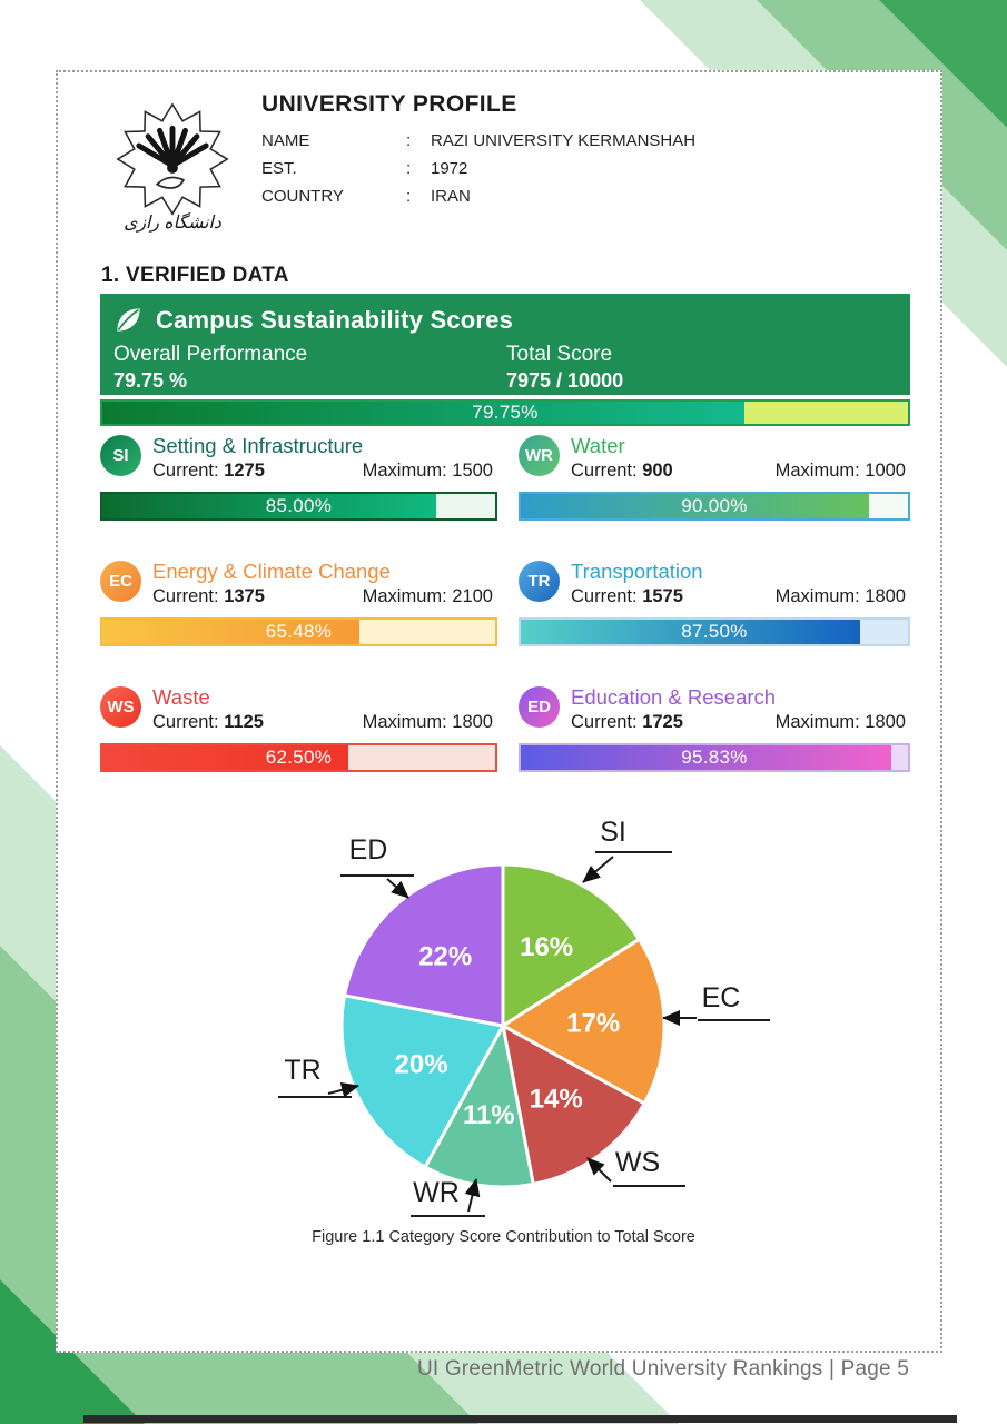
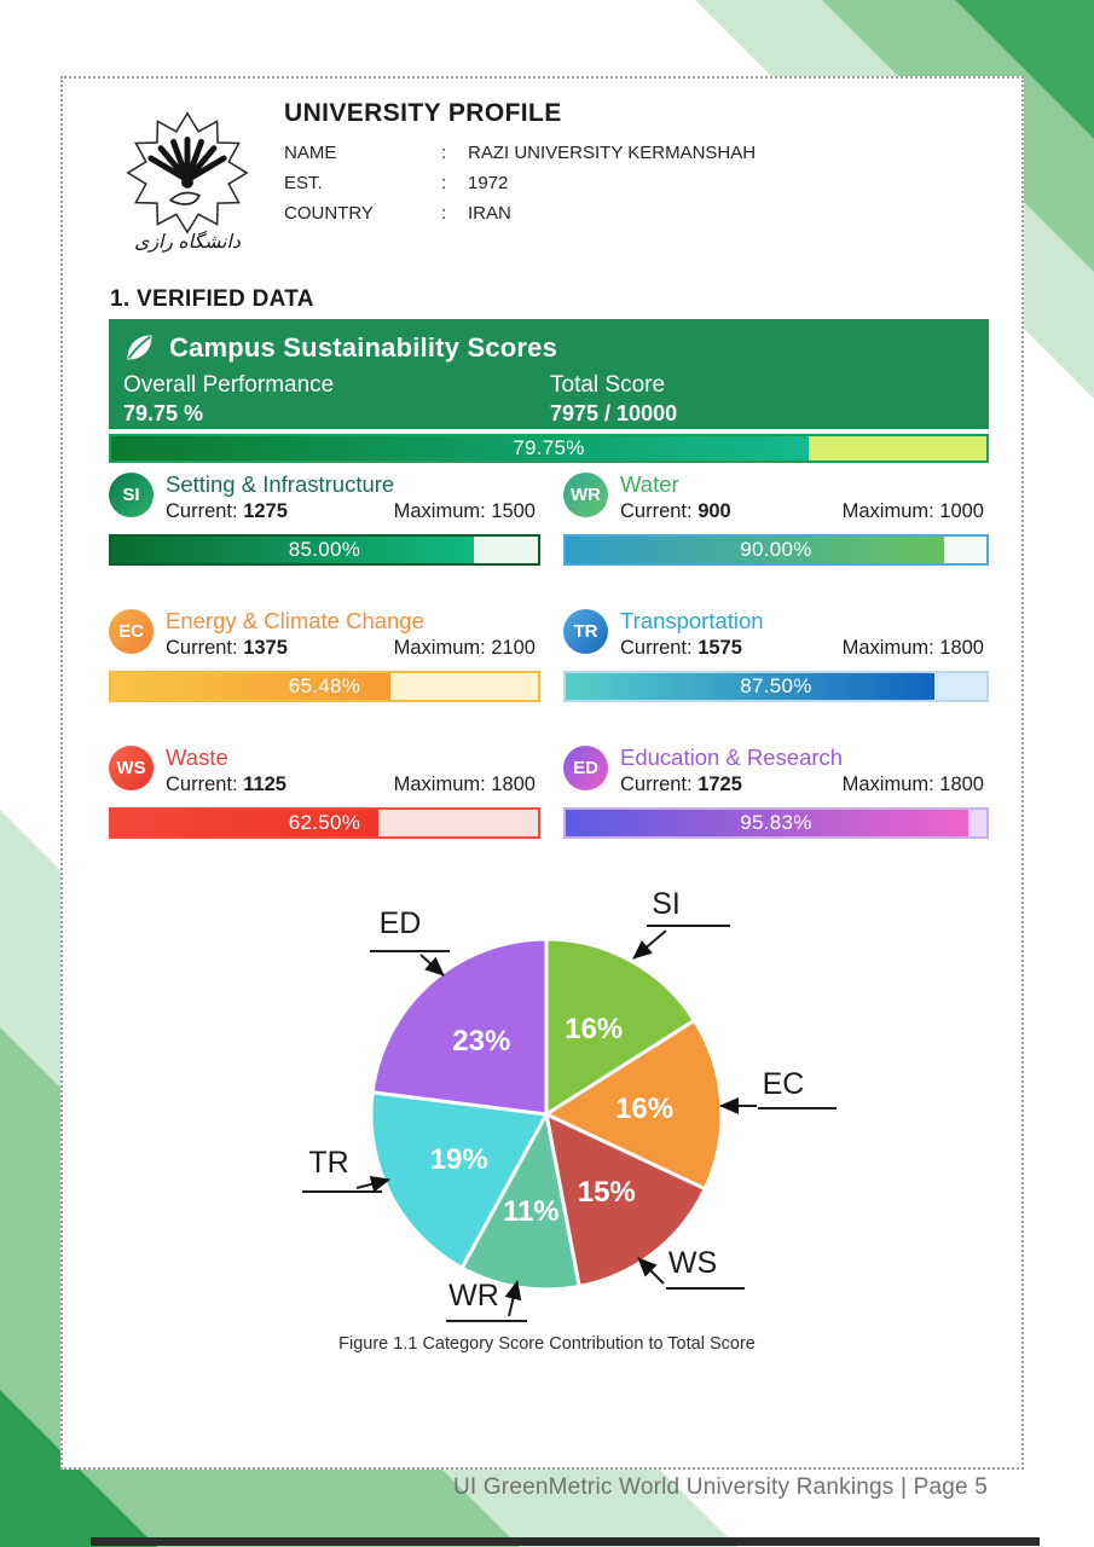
EC: 17% -> 16%
WS: 14% -> 15%
TR: 20% -> 19%
ED: 22% -> 23%
